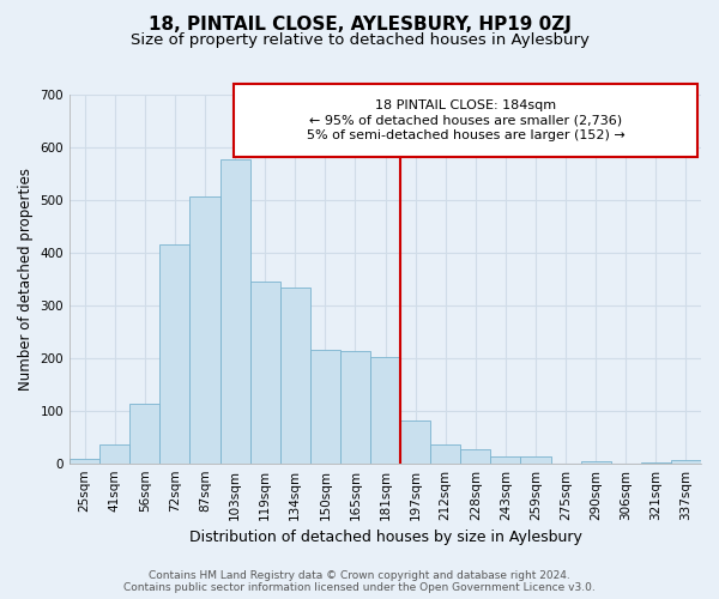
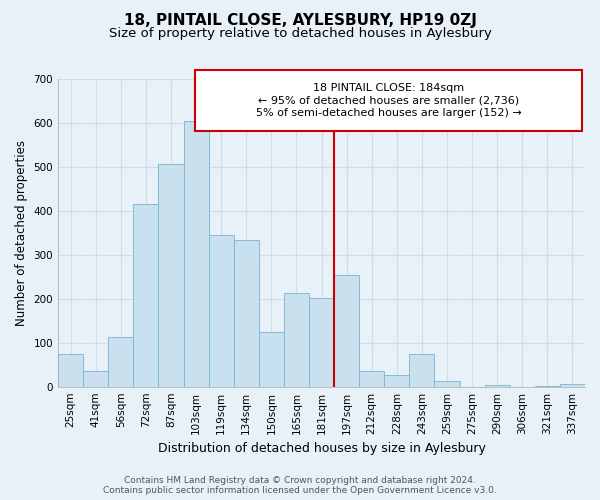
25sqm: 8 -> 75
103sqm: 578 -> 605
150sqm: 215 -> 125
197sqm: 81 -> 255
243sqm: 13 -> 75
